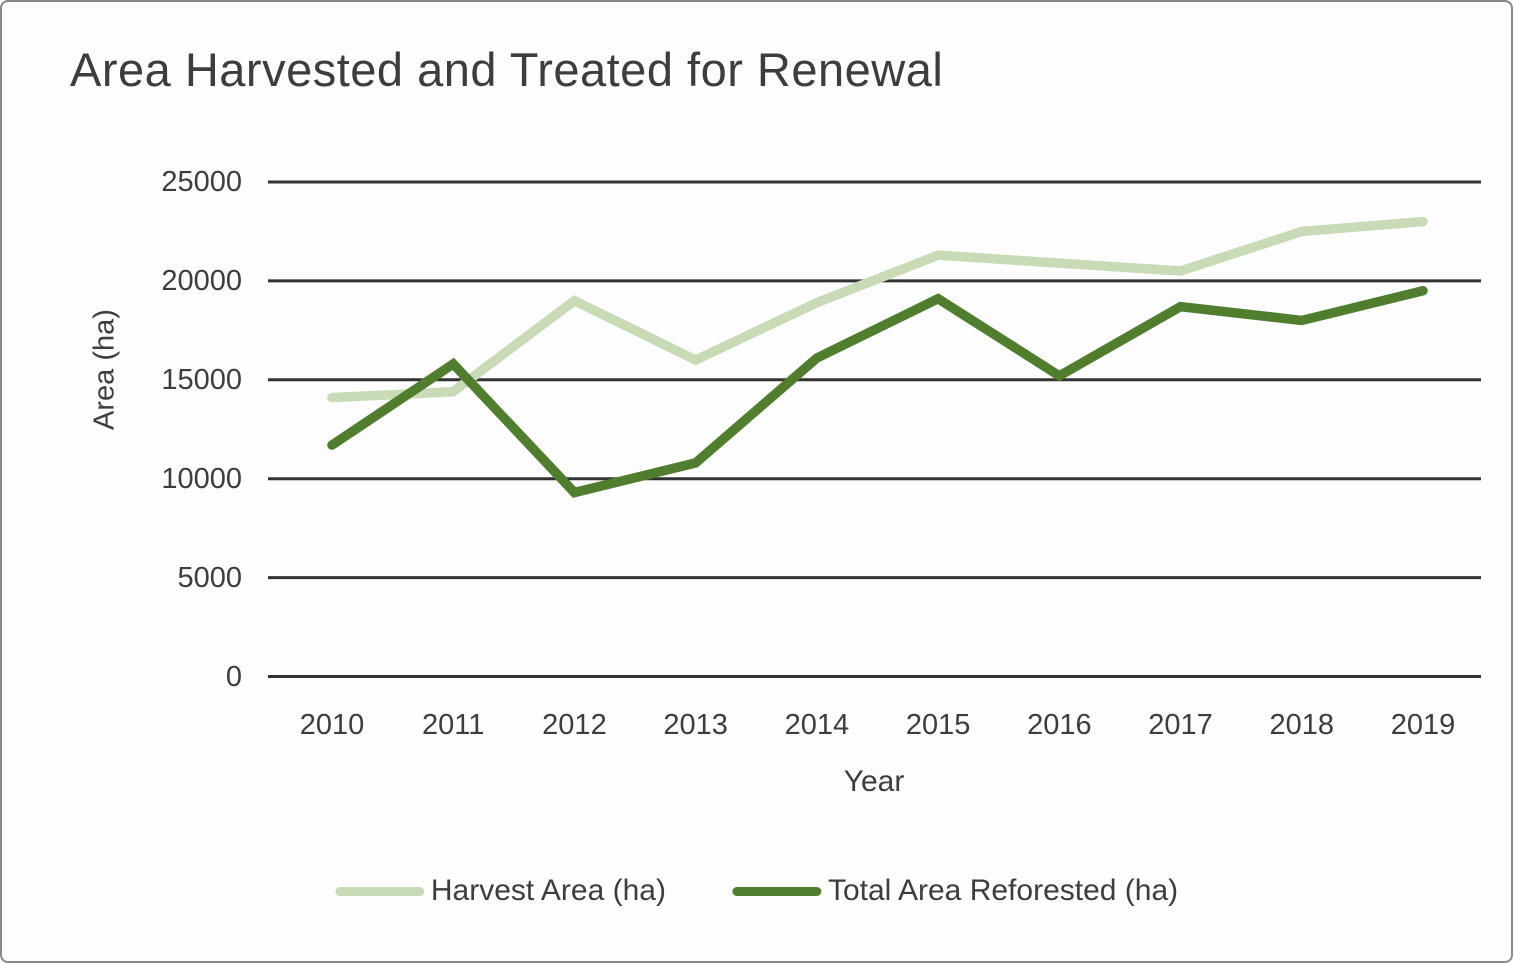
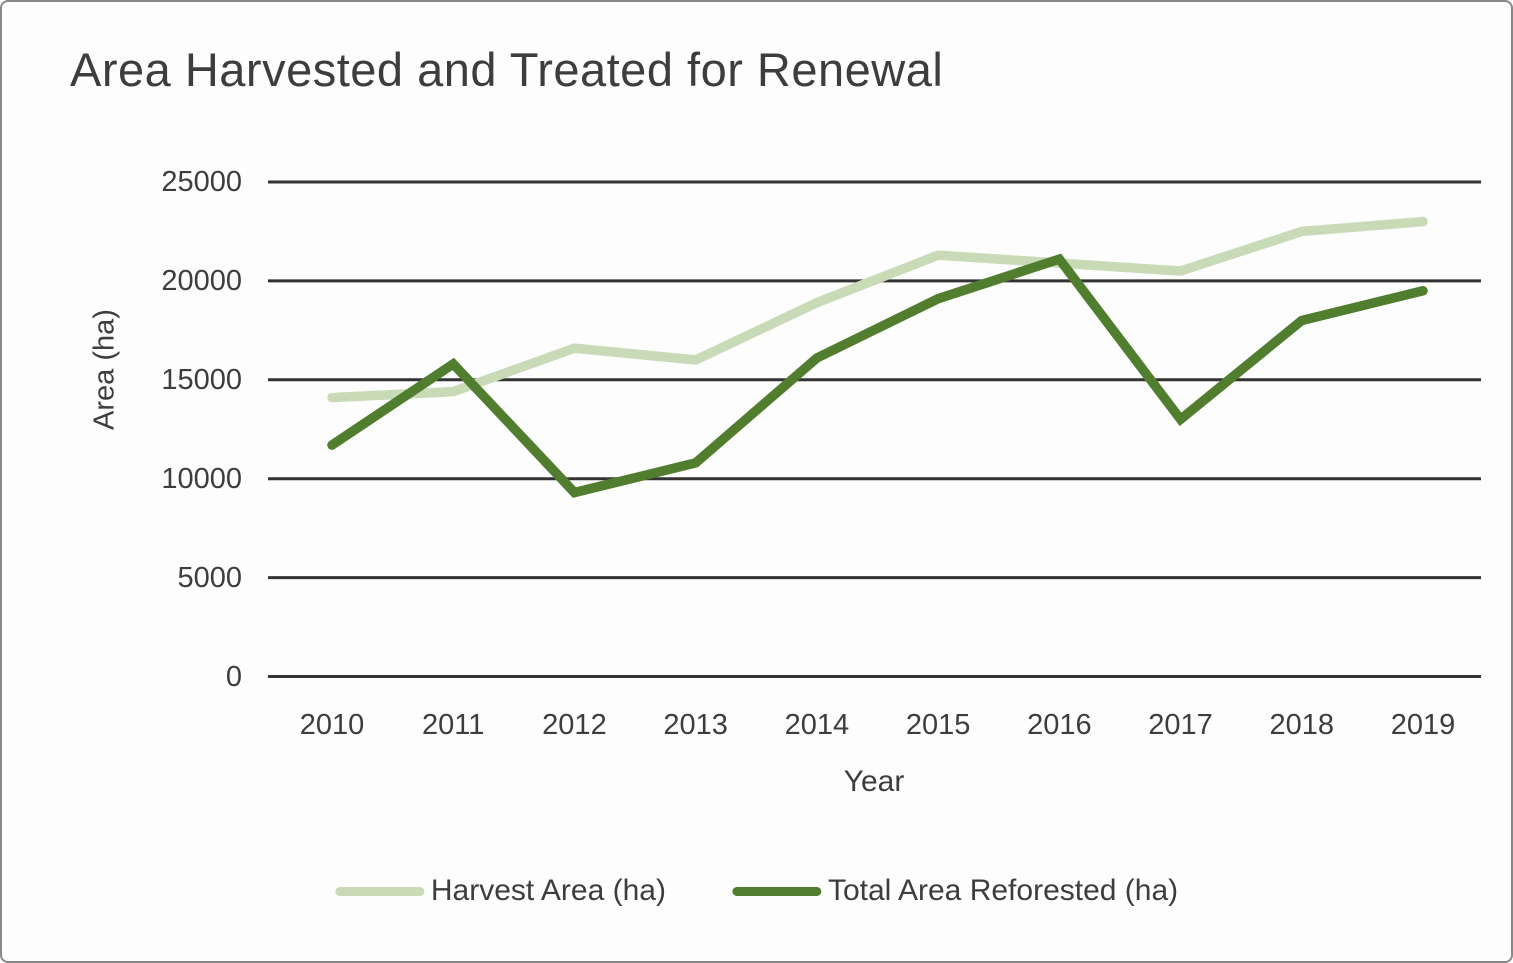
Harvest Area (ha)/2012: 19000 -> 16600
Total Area Reforested (ha)/2016: 15200 -> 21100
Total Area Reforested (ha)/2017: 18700 -> 13000
